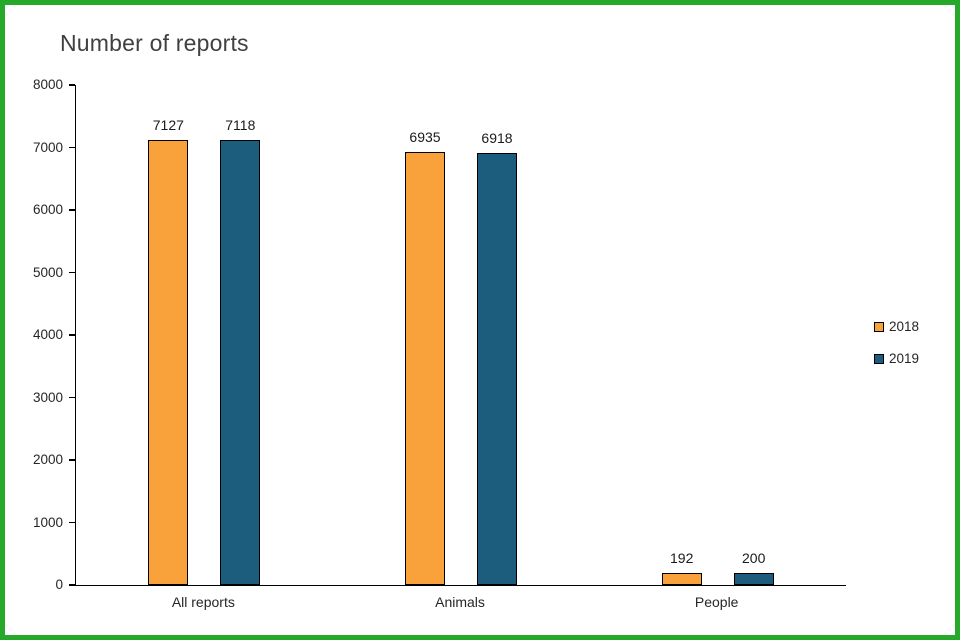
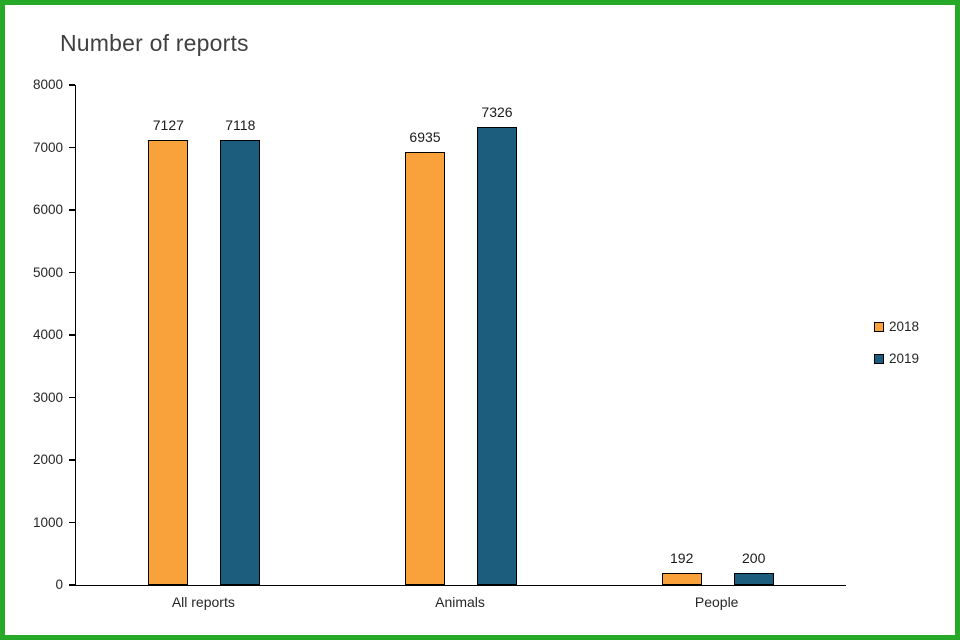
2019/Animals: 6918 -> 7326
